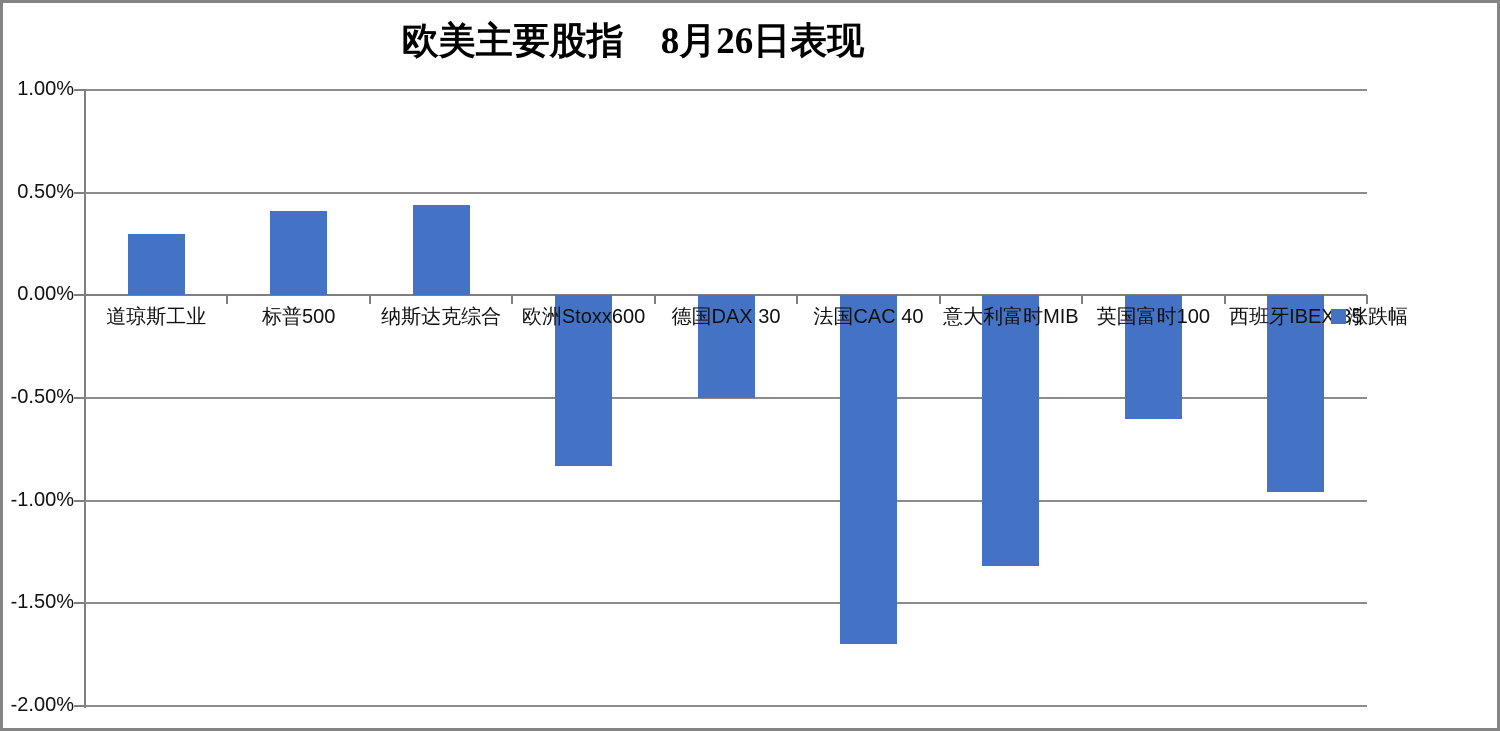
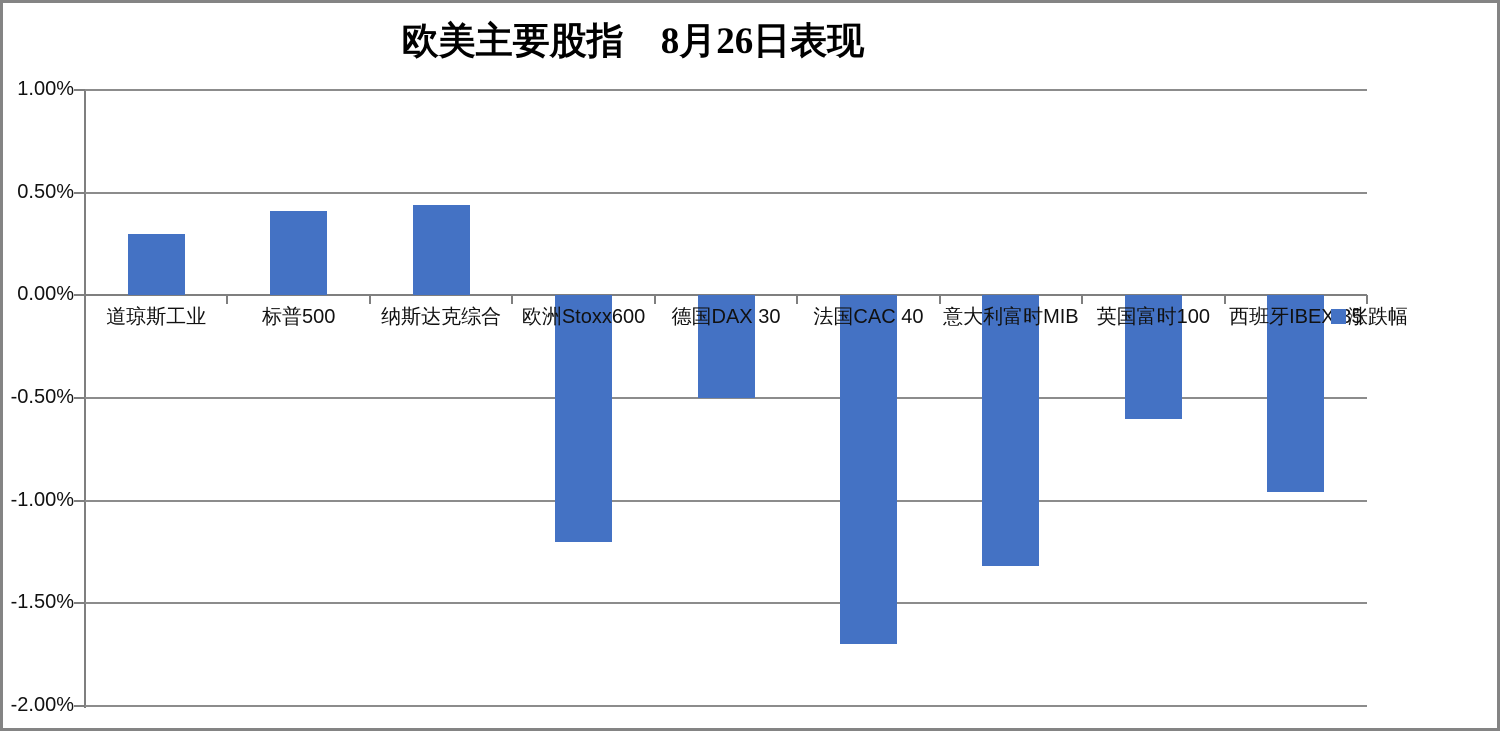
欧洲Stoxx600: -0.83% -> -1.20%
